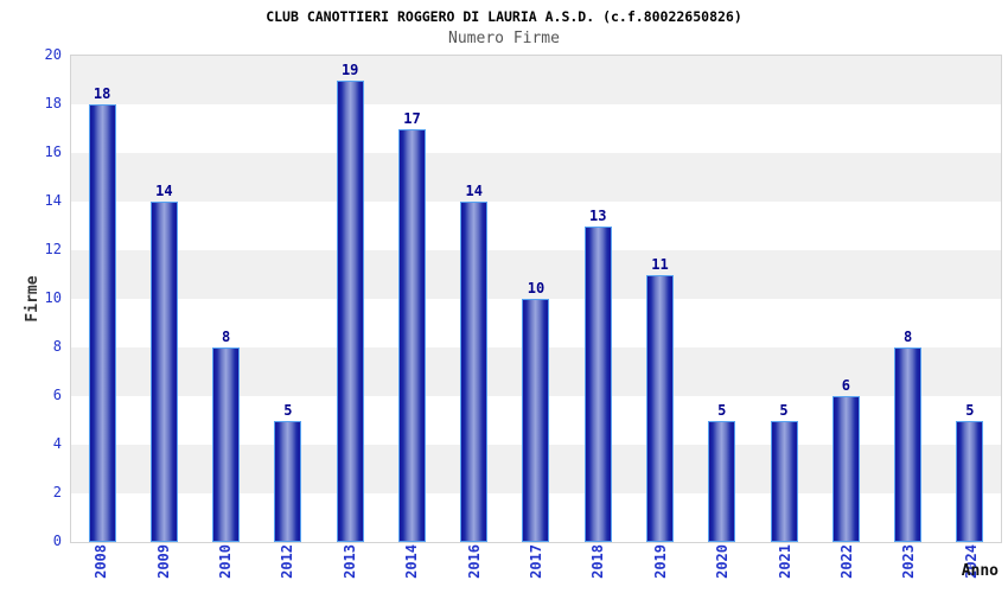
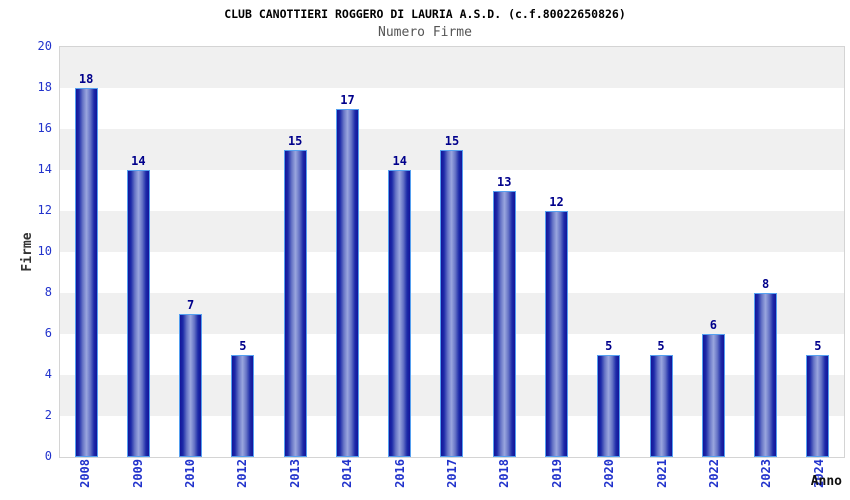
2010: 8 -> 7
2013: 19 -> 15
2017: 10 -> 15
2019: 11 -> 12
